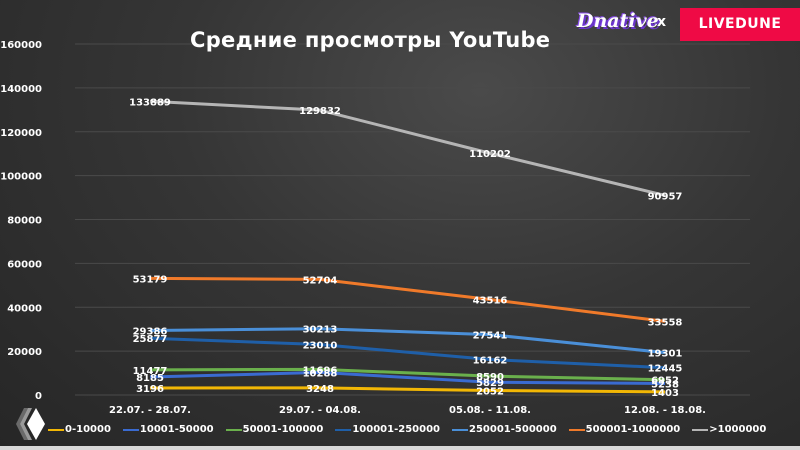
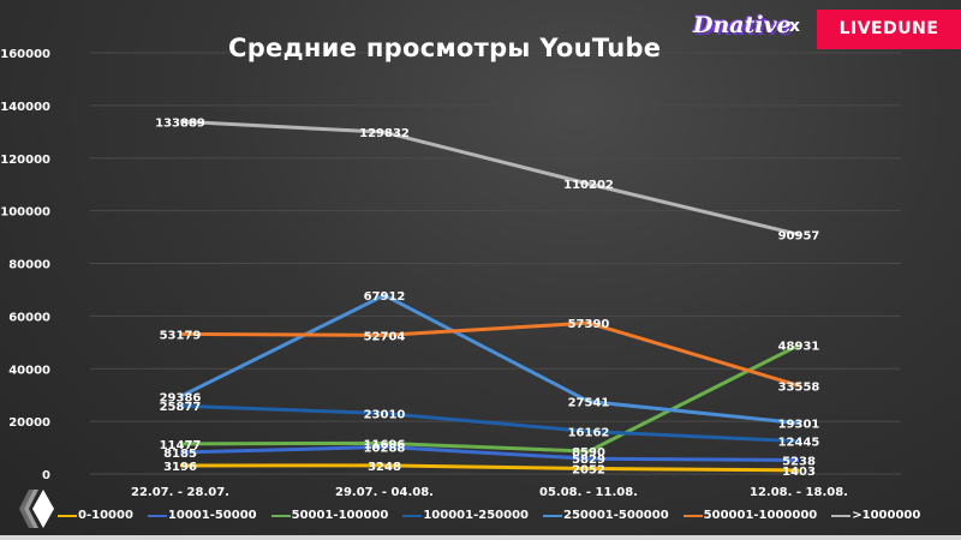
250001-500000/29.07. - 04.08.: 30213 -> 67912
500001-1000000/05.08. - 11.08.: 43516 -> 57390
50001-100000/12.08. - 18.08.: 6952 -> 48931
